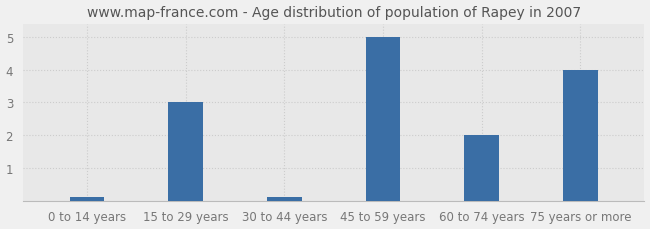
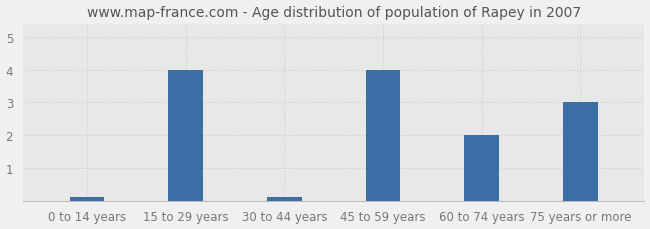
15 to 29 years: 3.0 -> 4.0
45 to 59 years: 5.0 -> 4.0
75 years or more: 4.0 -> 3.0
